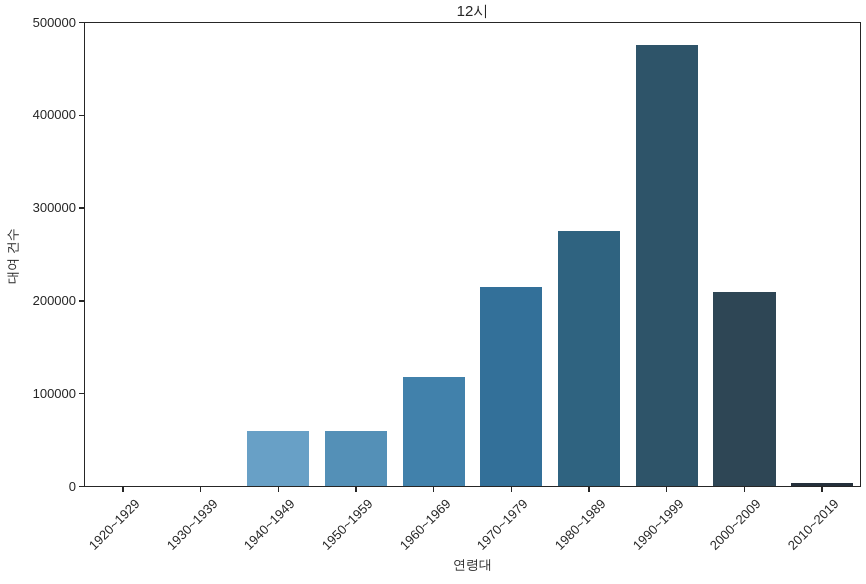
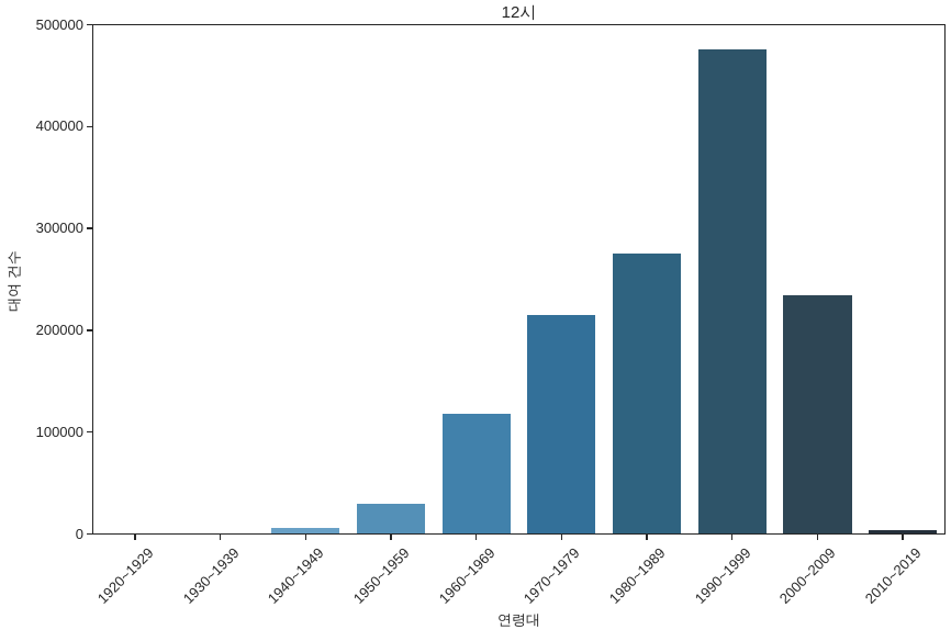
1940~1949: 60000 -> 10000
1950~1959: 60000 -> 30000
2000~2009: 210000 -> 230000
